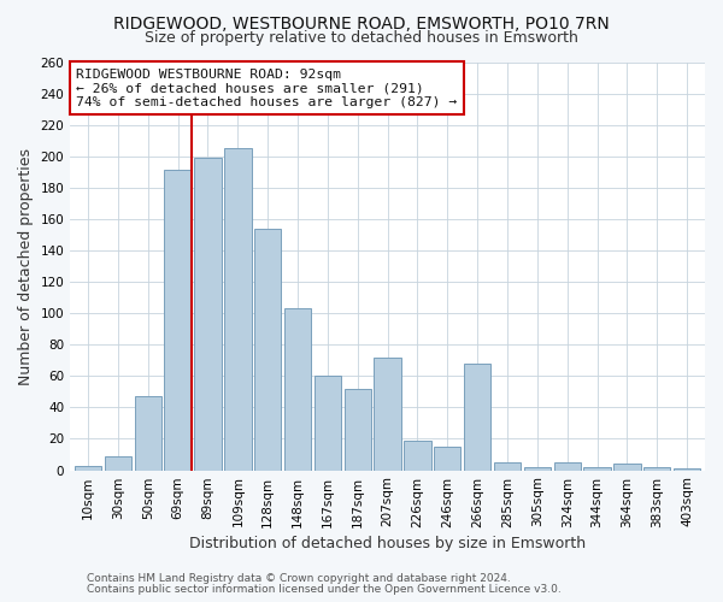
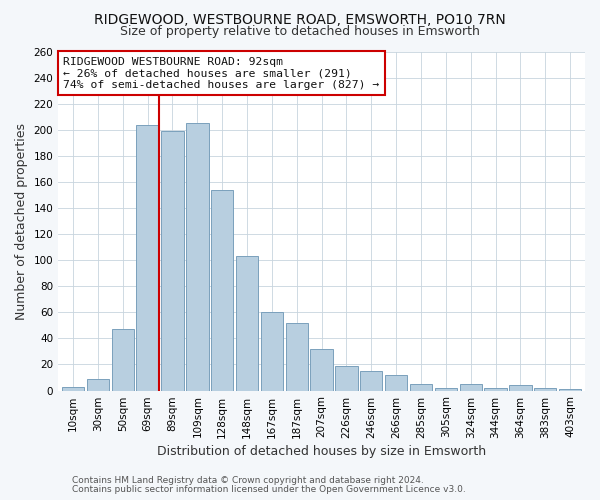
69sqm: 191 -> 204
207sqm: 72 -> 32
266sqm: 68 -> 12
